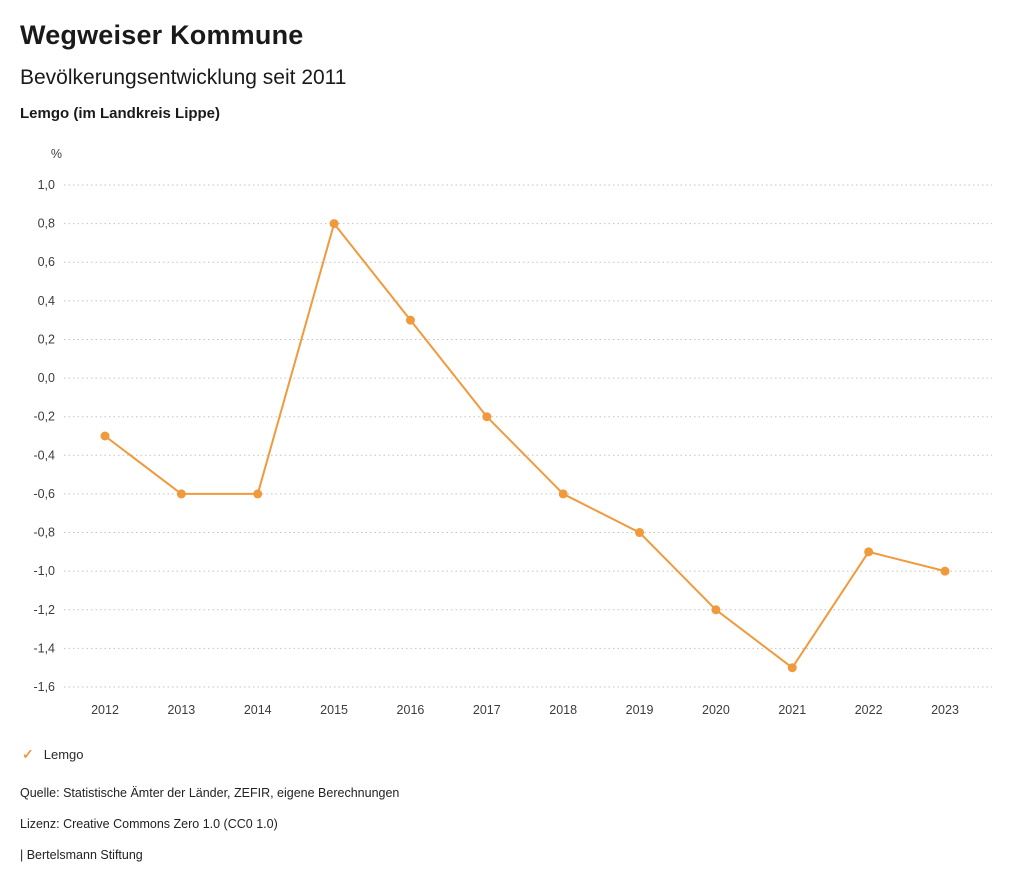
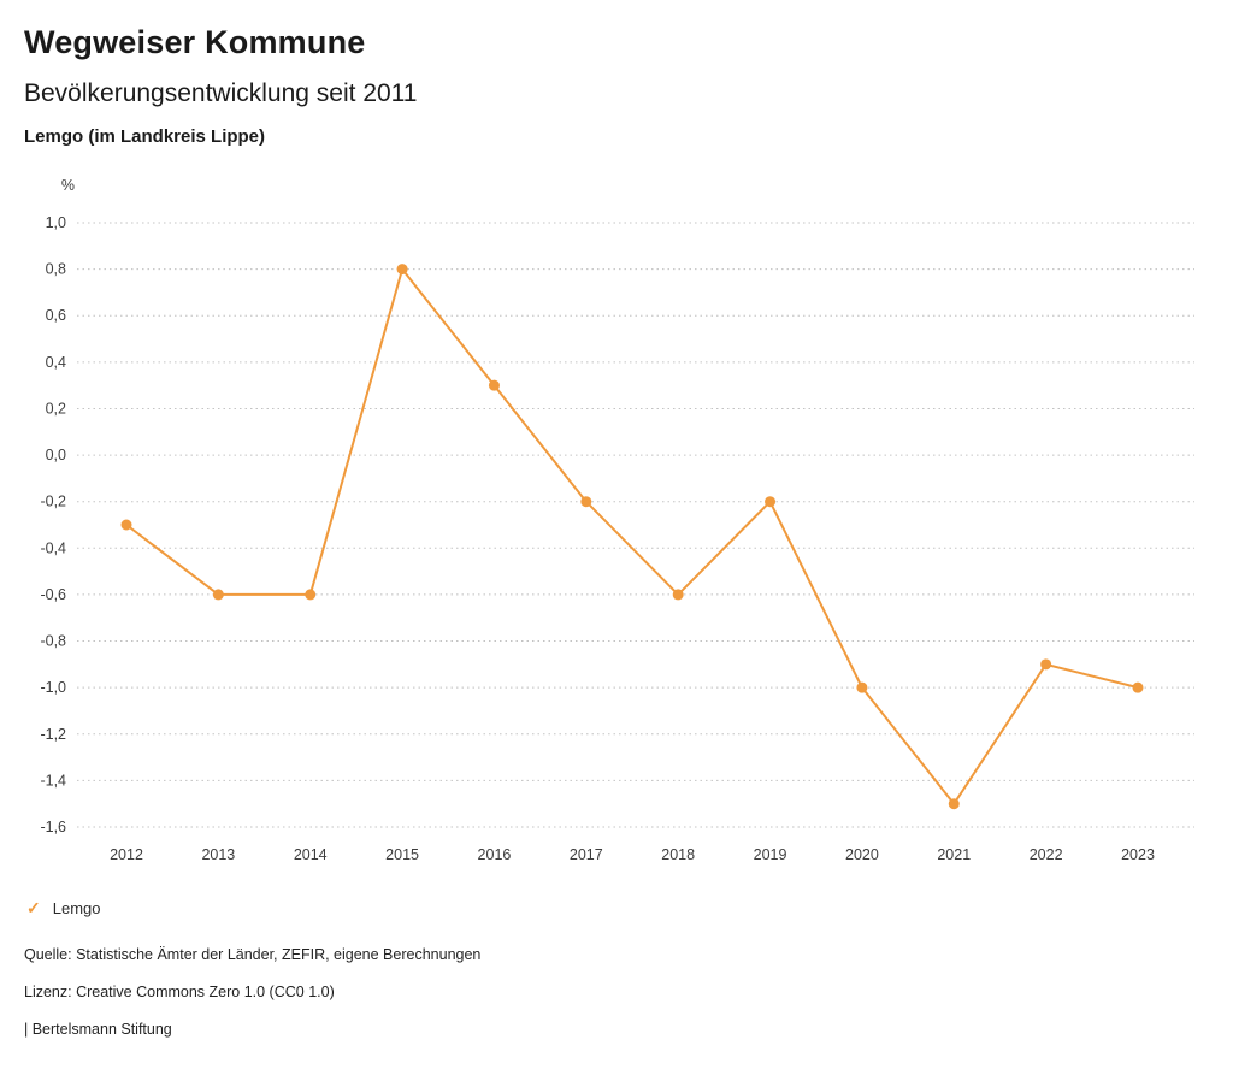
2019: -0,8 -> -0,2
2020: -1,2 -> -1,0
